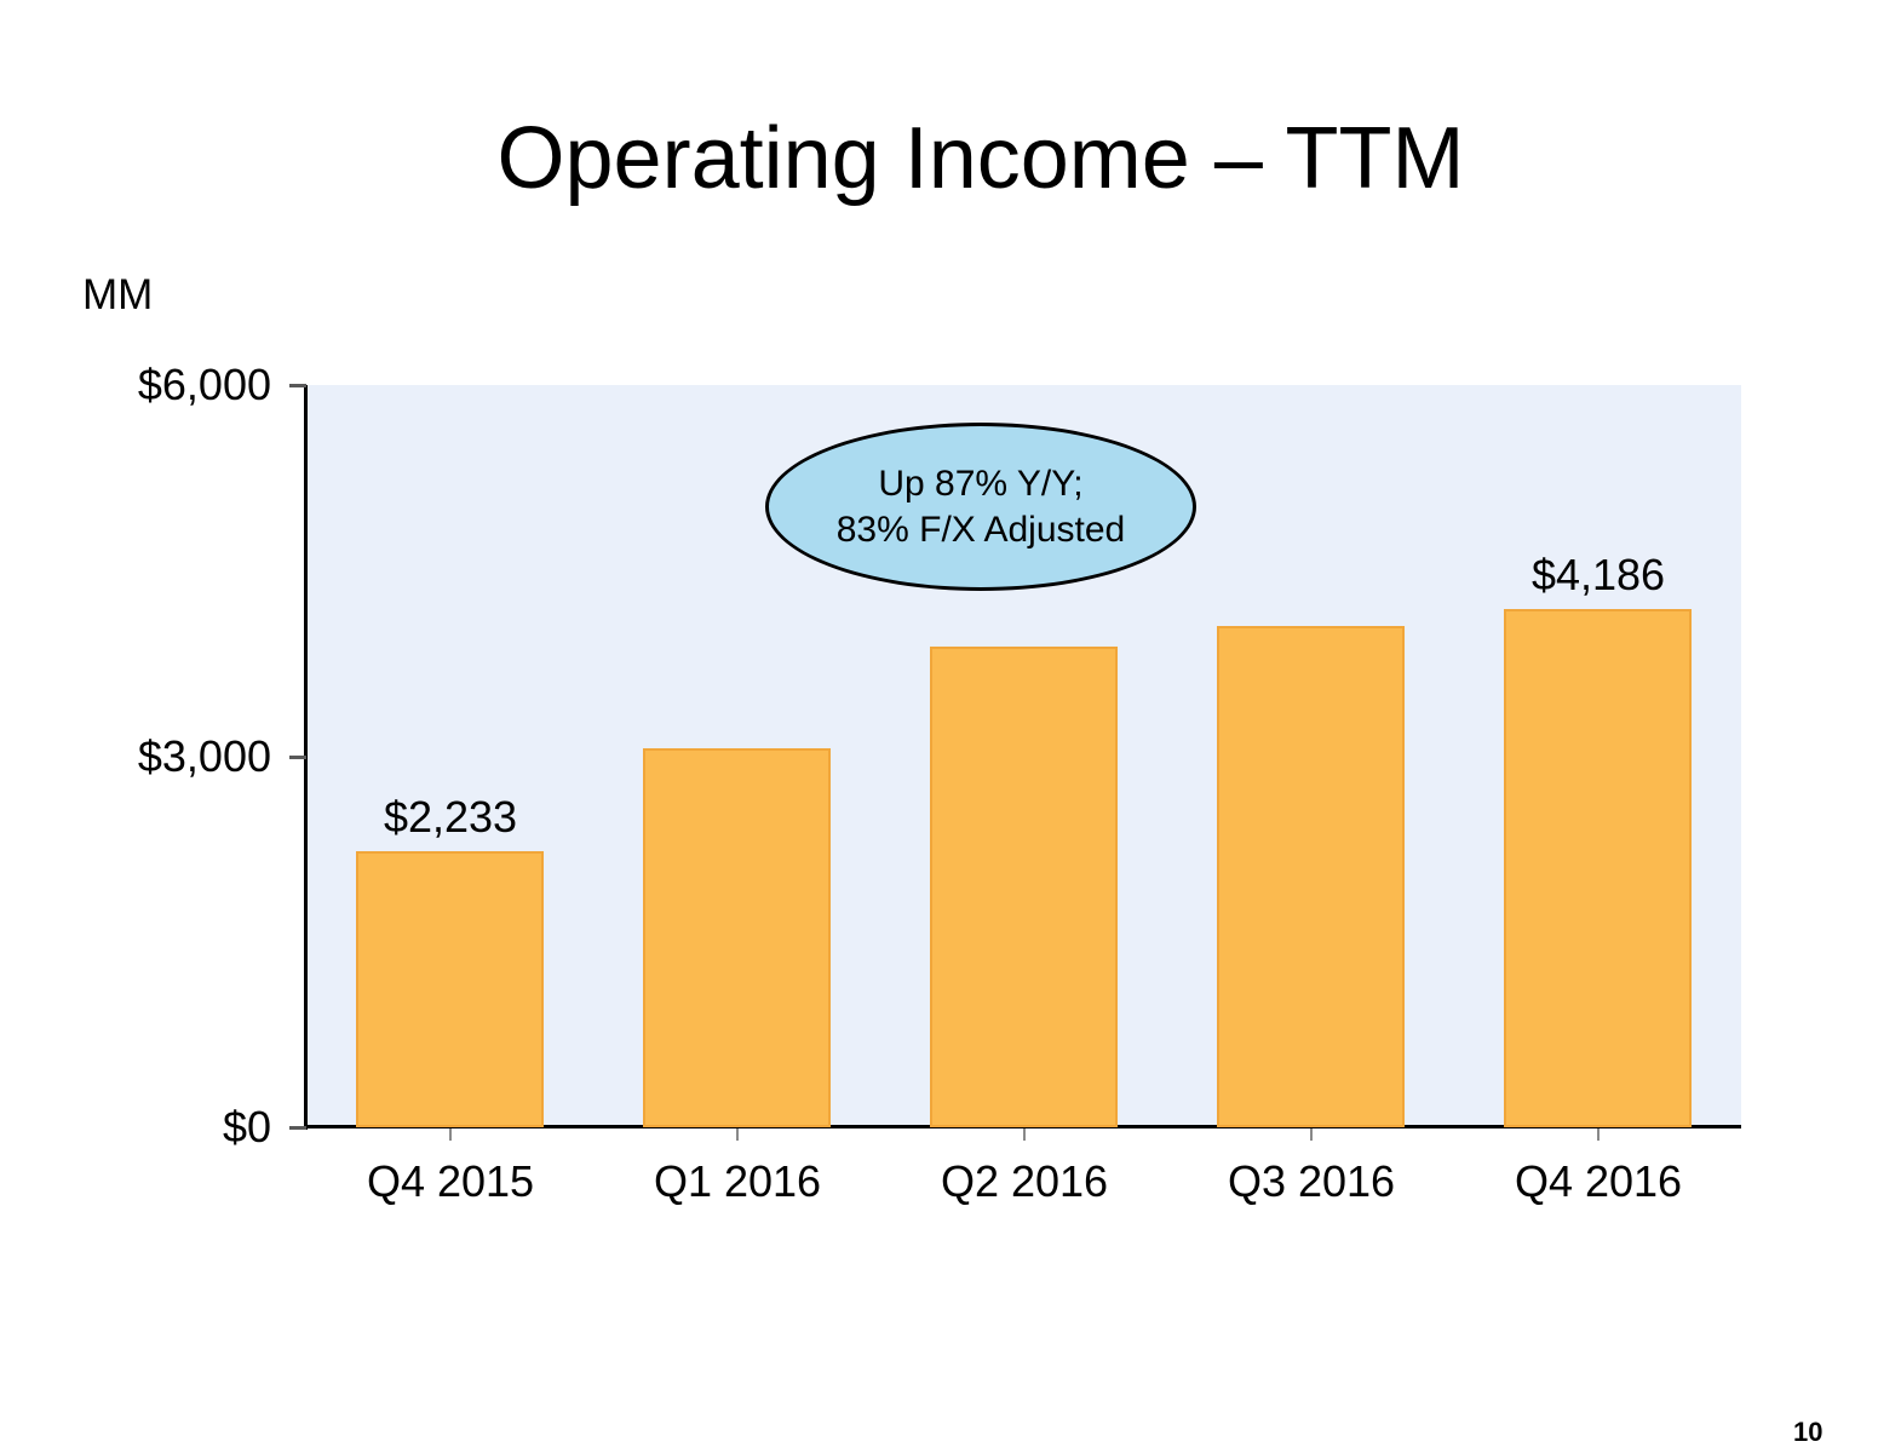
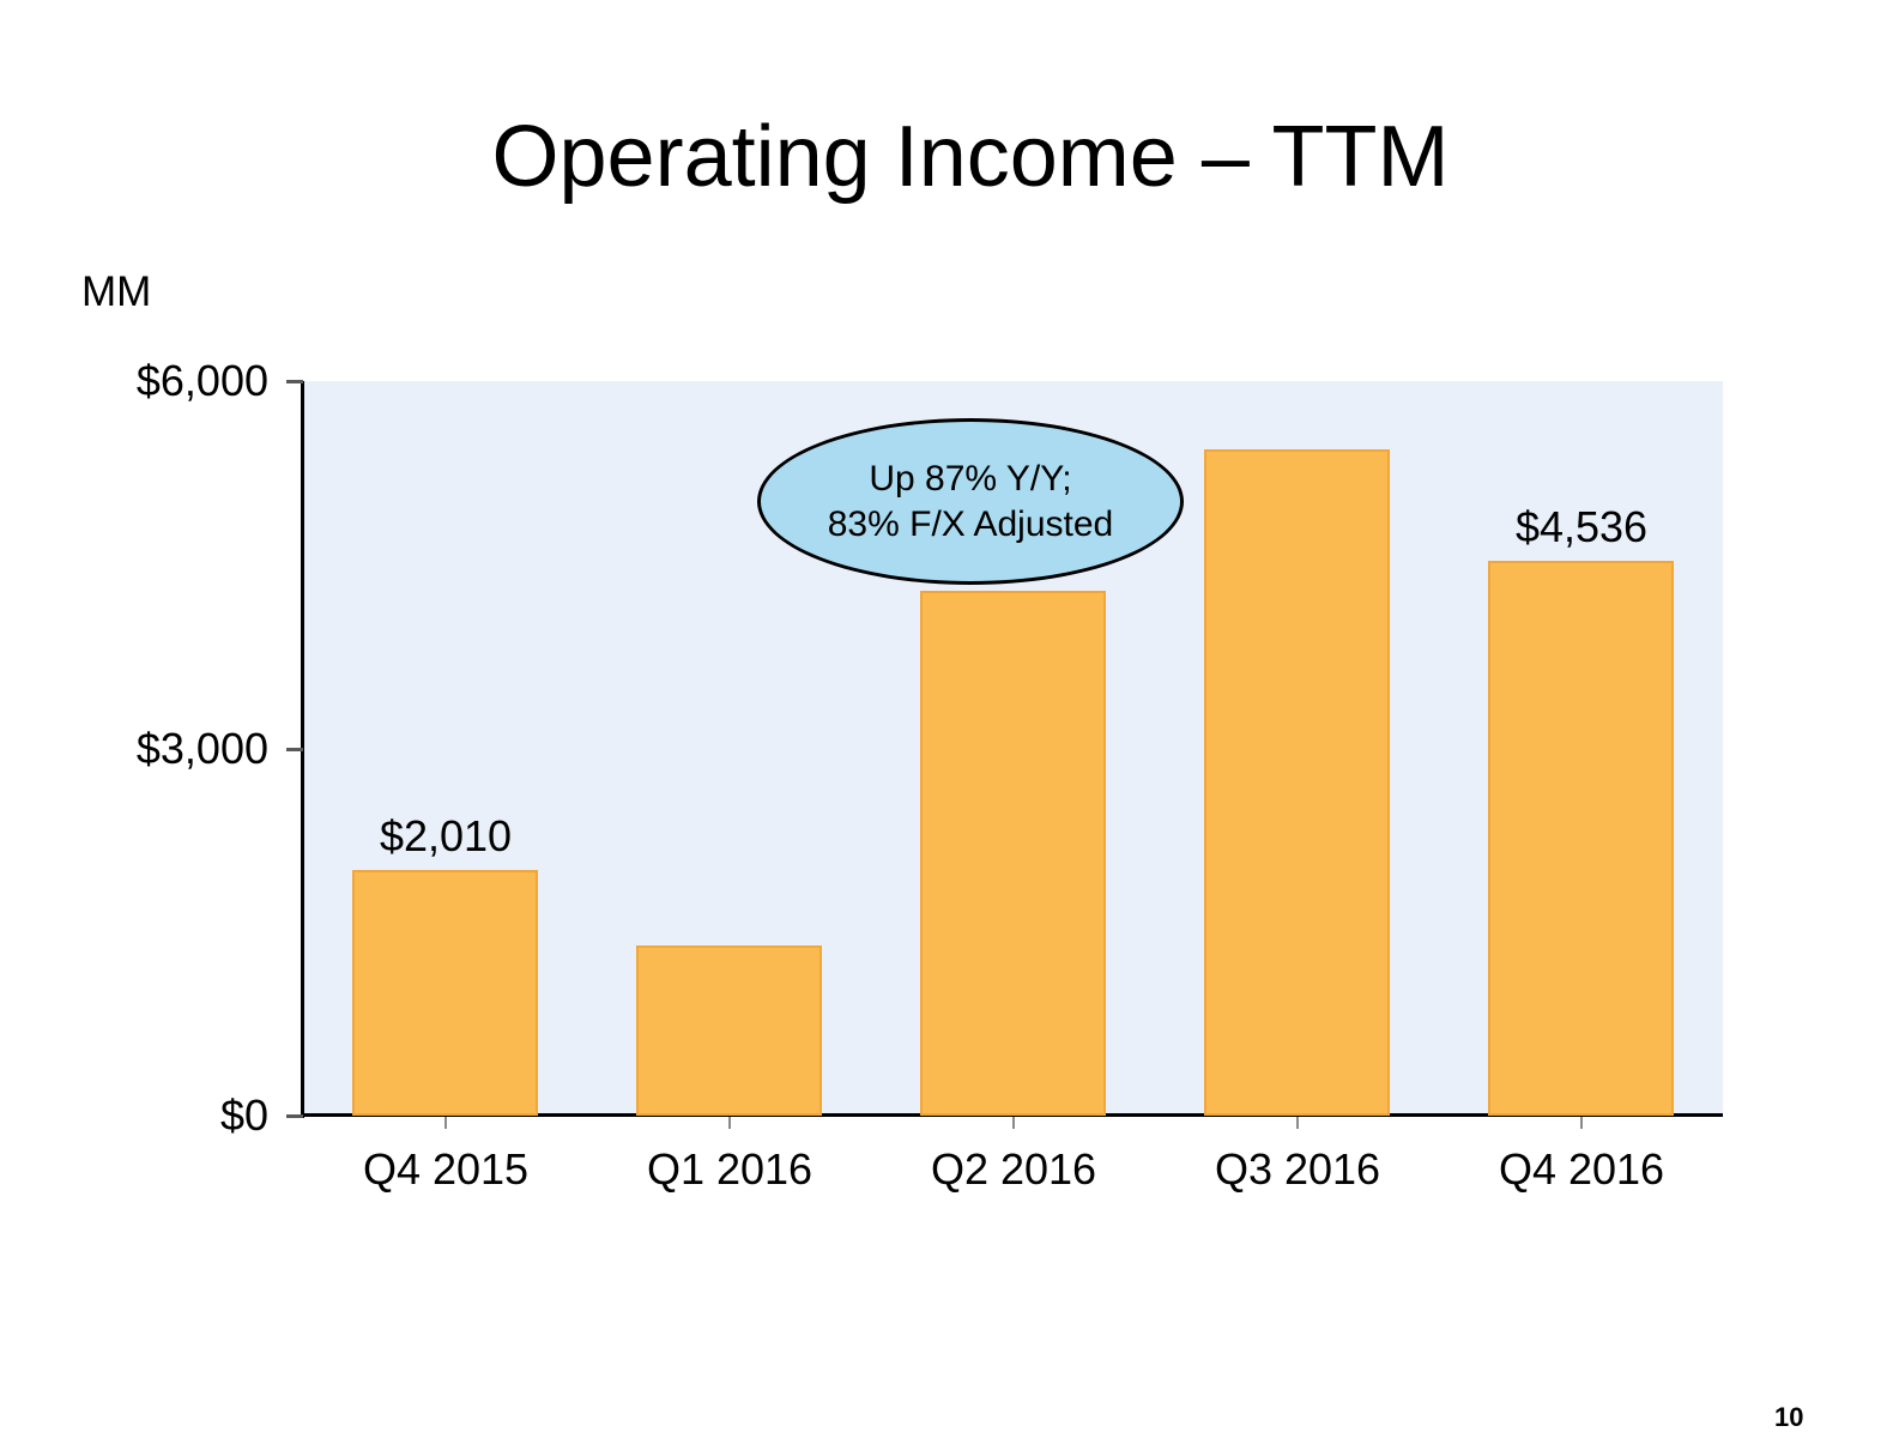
Q4 2015: $2,233 -> $2,010
Q1 2016: $3070 -> $1390
Q2 2016: $3890 -> $4290
Q3 2016: $4060 -> $5440
Q4 2016: $4,186 -> $4,536
